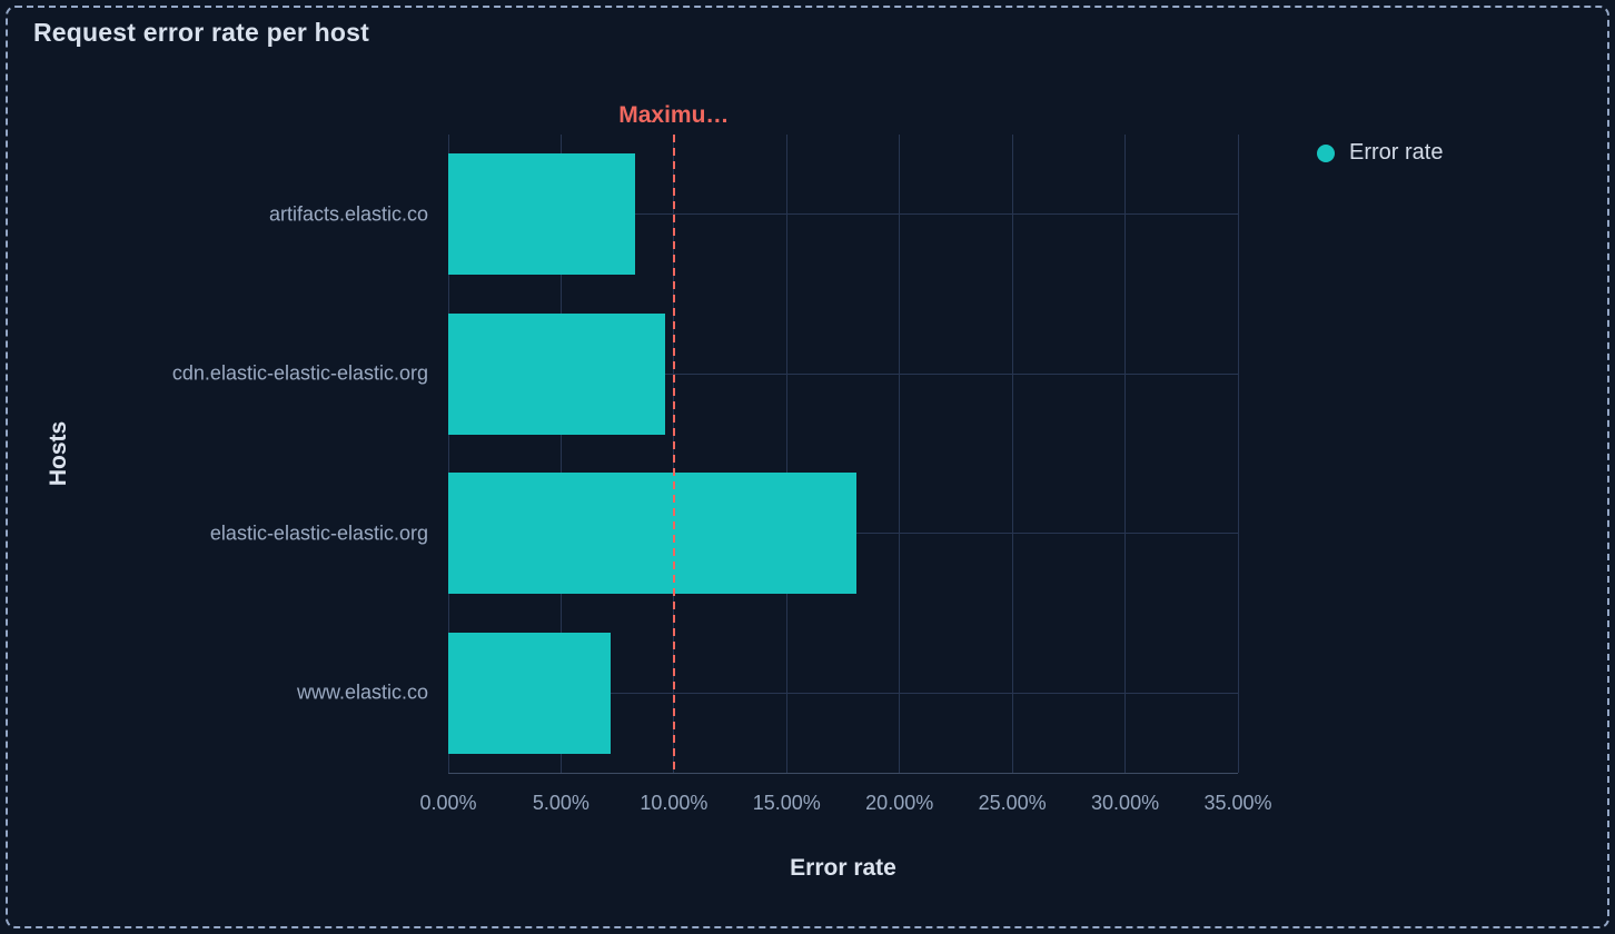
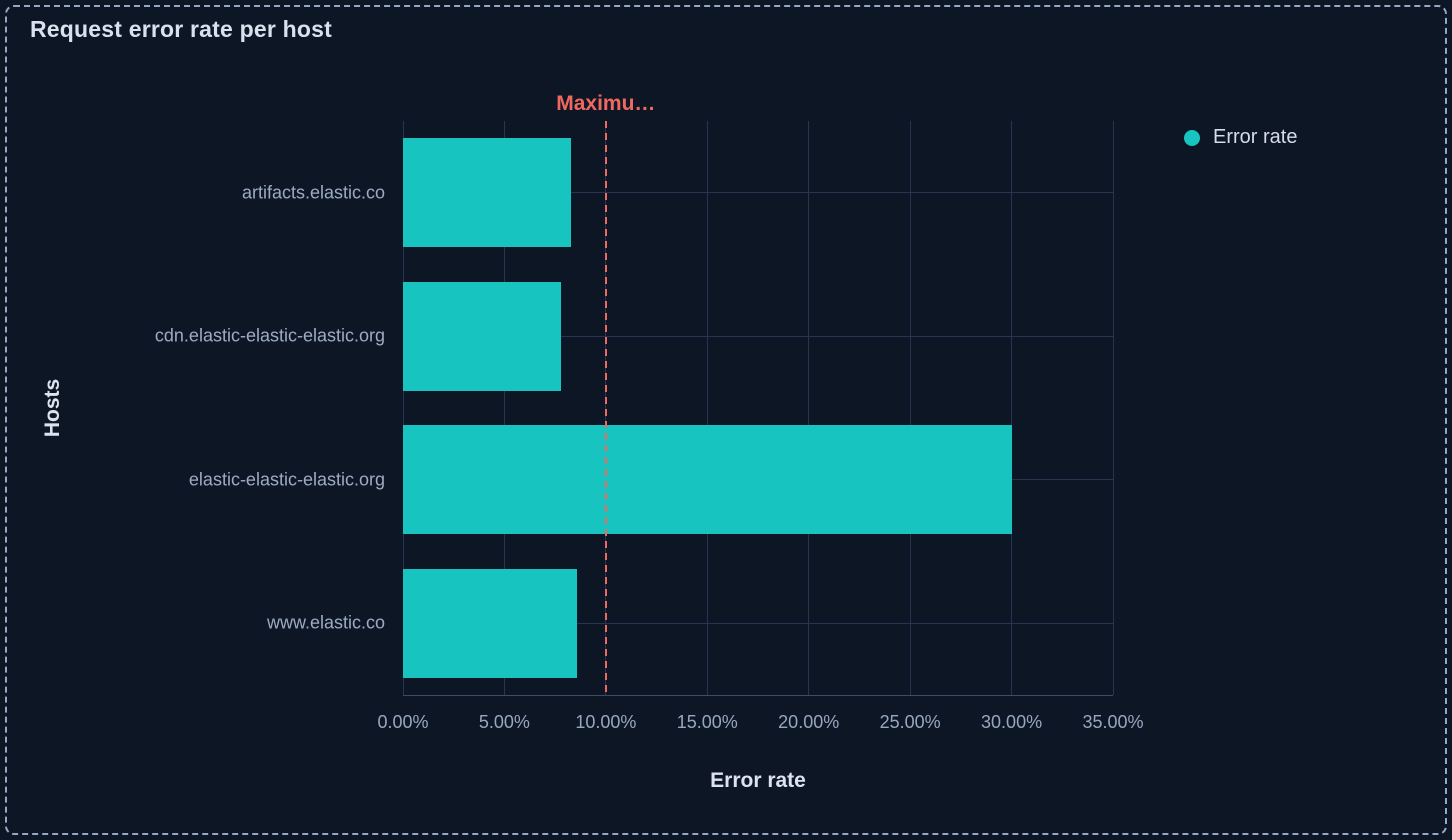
cdn.elastic-elastic-elastic.org: 9.6% -> 7.8%
elastic-elastic-elastic.org: 18.1% -> 30.0%
www.elastic.co: 7.2% -> 8.6%
